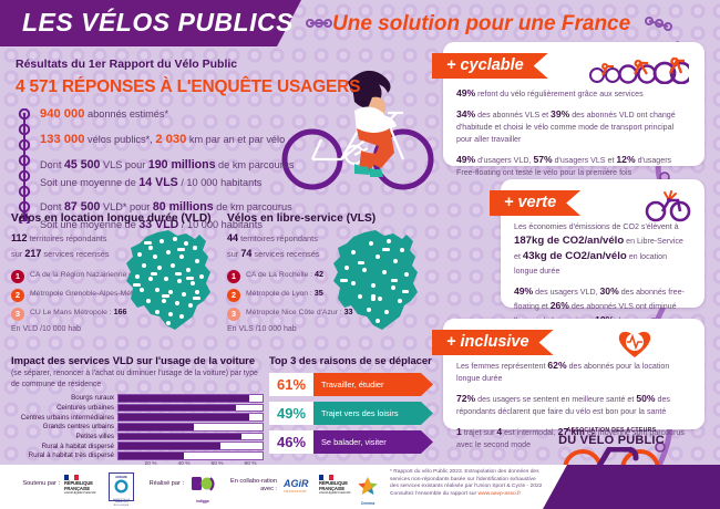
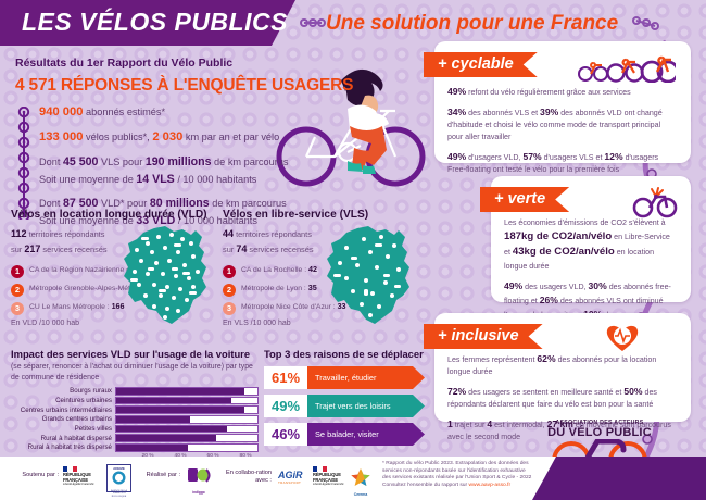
Petites villes: 75% -> 69%
Rural à habitat très dispersé: 40% -> 45%
